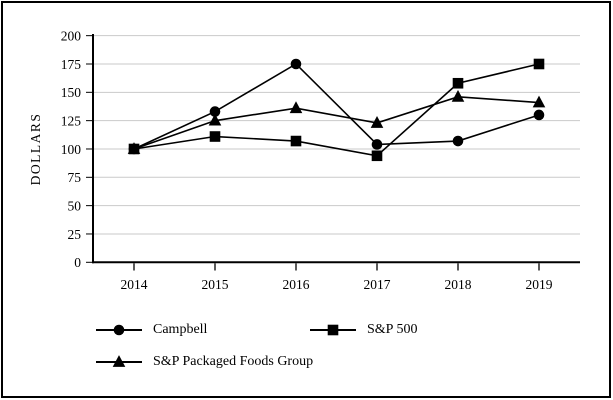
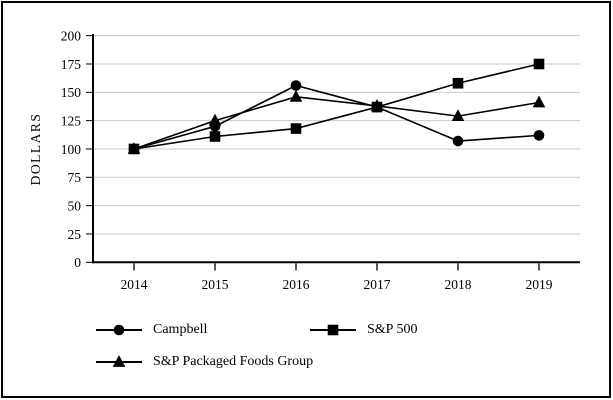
Campbell/2015: 133 -> 120
Campbell/2016: 175 -> 156
S&P 500/2016: 107 -> 118
S&P Packaged Foods Group/2016: 136 -> 146
Campbell/2017: 104 -> 137
S&P 500/2017: 94 -> 137
S&P Packaged Foods Group/2017: 123 -> 138
S&P Packaged Foods Group/2018: 146 -> 129
Campbell/2019: 130 -> 112
